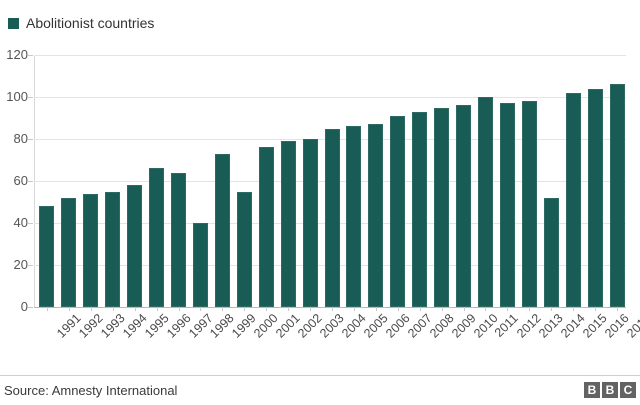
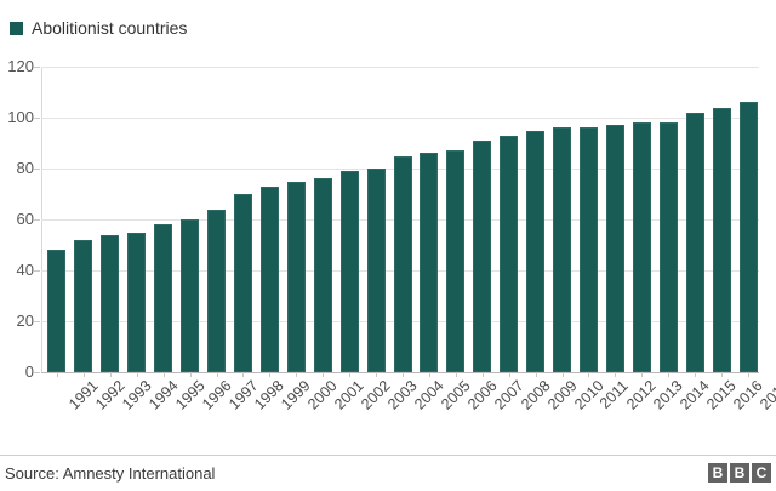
1996: 66 -> 60
1998: 40 -> 70
2000: 55 -> 75
2011: 100 -> 96
2014: 52 -> 98
